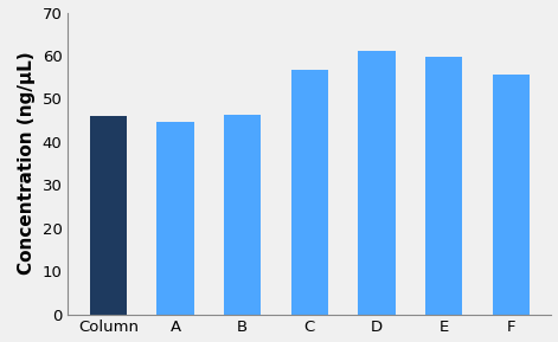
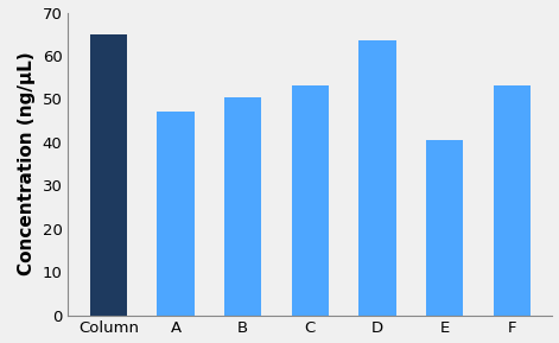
Column: 46.0 -> 65.0
A: 44.5 -> 47.0
B: 46.3 -> 50.5
C: 56.8 -> 53.0
D: 61.2 -> 63.5
E: 59.7 -> 40.5
F: 55.5 -> 53.0
